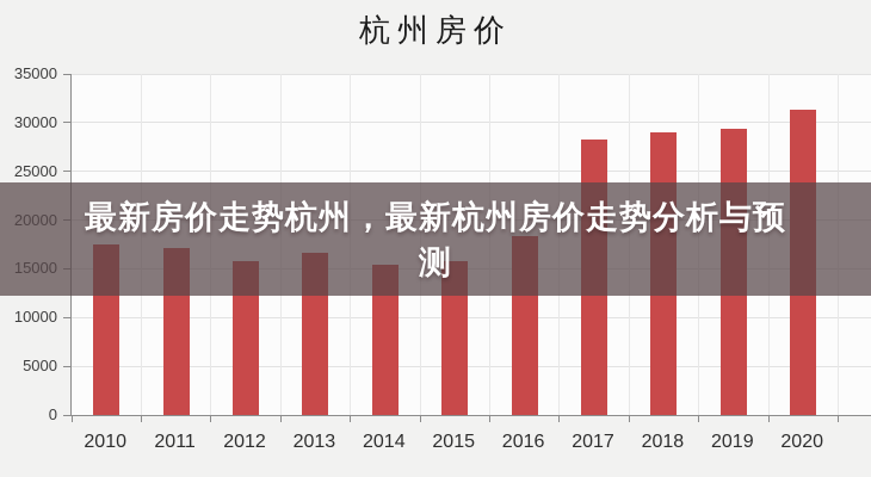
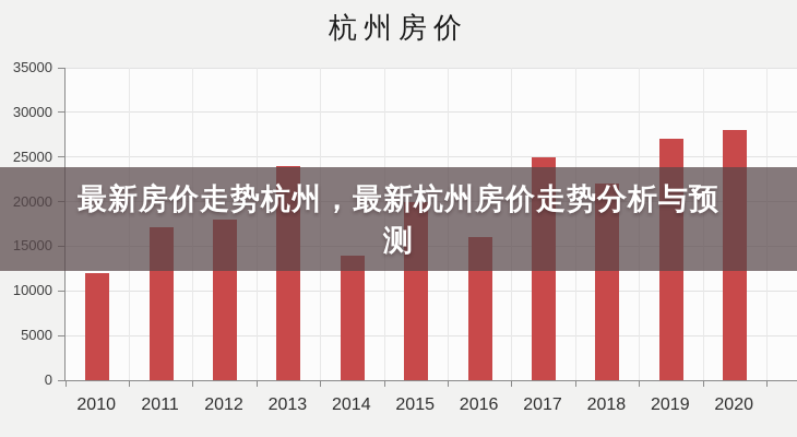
2010: 18000 -> 12000
2012: 16000 -> 18000
2013: 17000 -> 24000
2014: 15000 -> 14000
2015: 16000 -> 20000
2016: 18000 -> 16000
2017: 28000 -> 25000
2018: 29000 -> 22000
2019: 29000 -> 27000
2020: 31000 -> 28000
